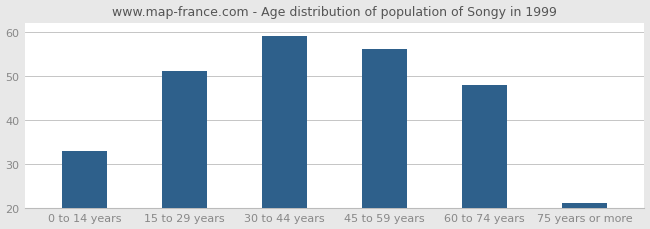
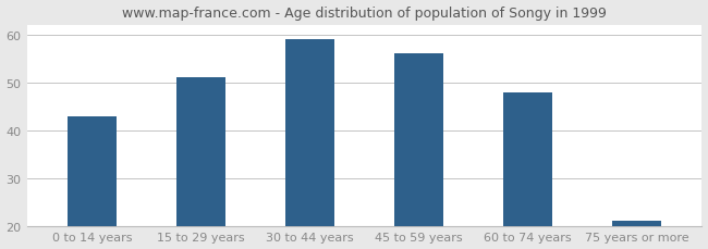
0 to 14 years: 33 -> 43
